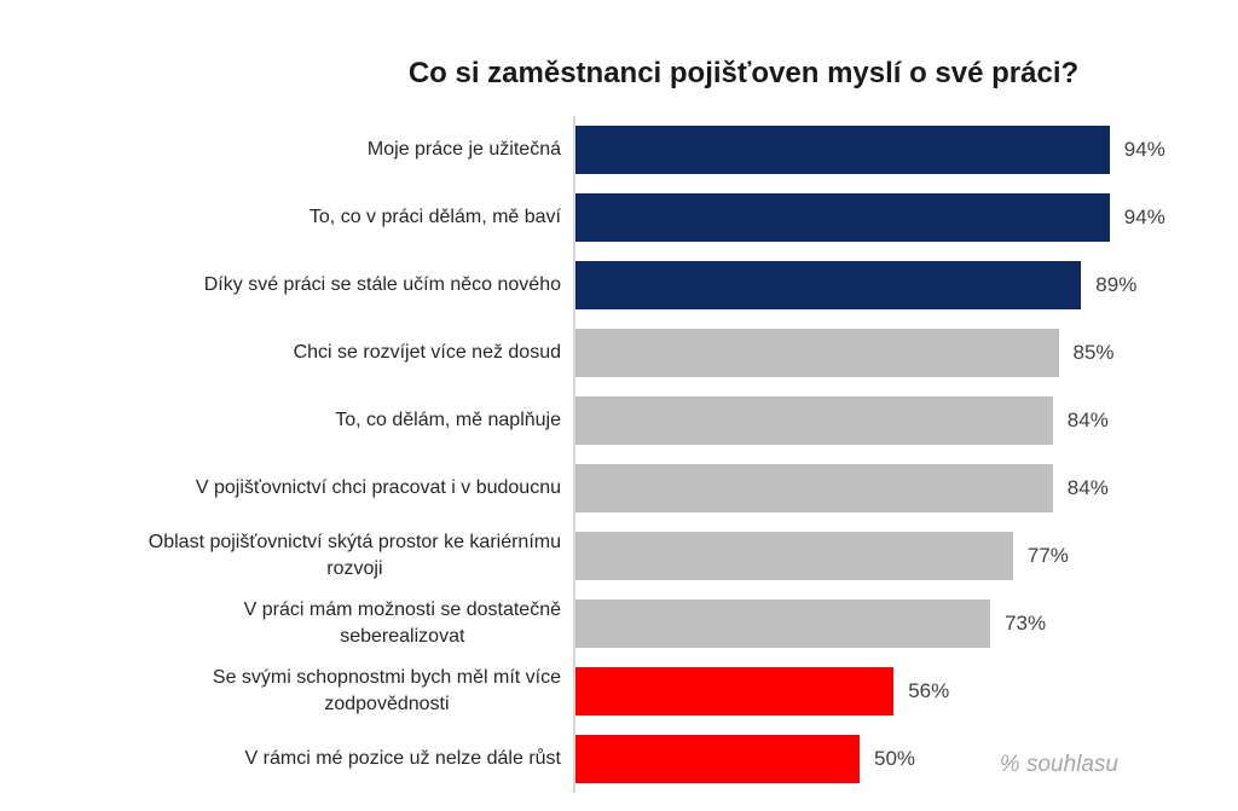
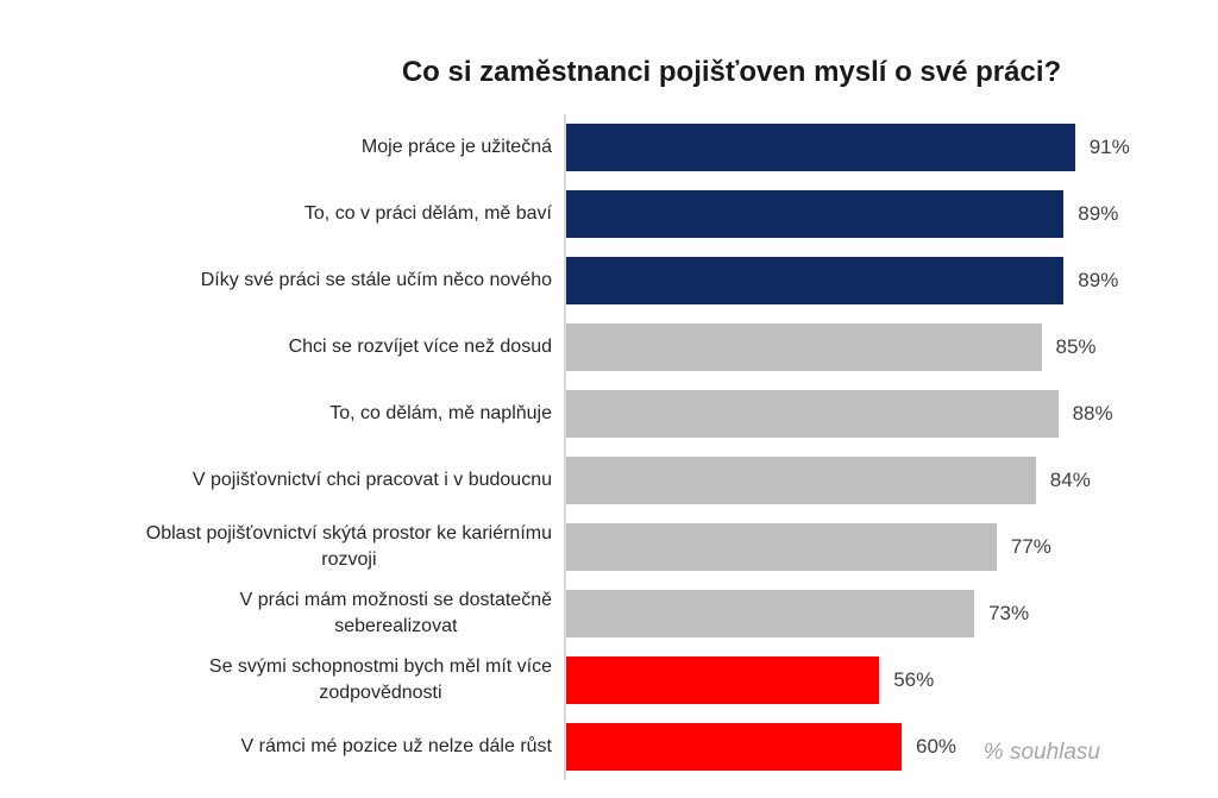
Moje práce je užitečná: 94% -> 91%
To, co v práci dělám, mě baví: 94% -> 89%
To, co dělám, mě naplňuje: 84% -> 88%
V rámci mé pozice už nelze dále růst: 50% -> 60%
